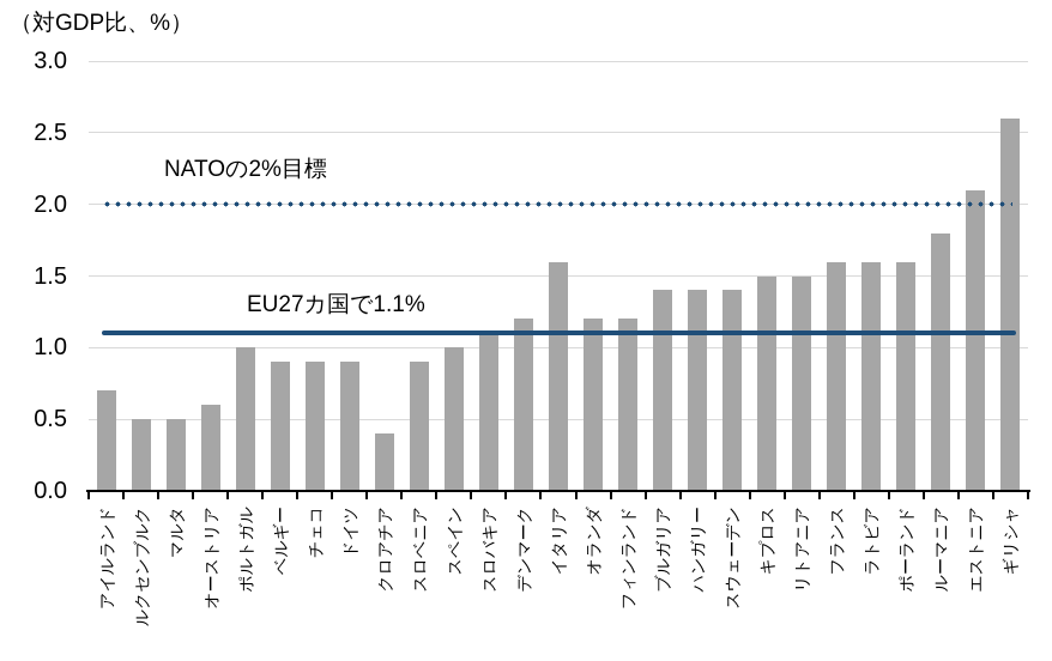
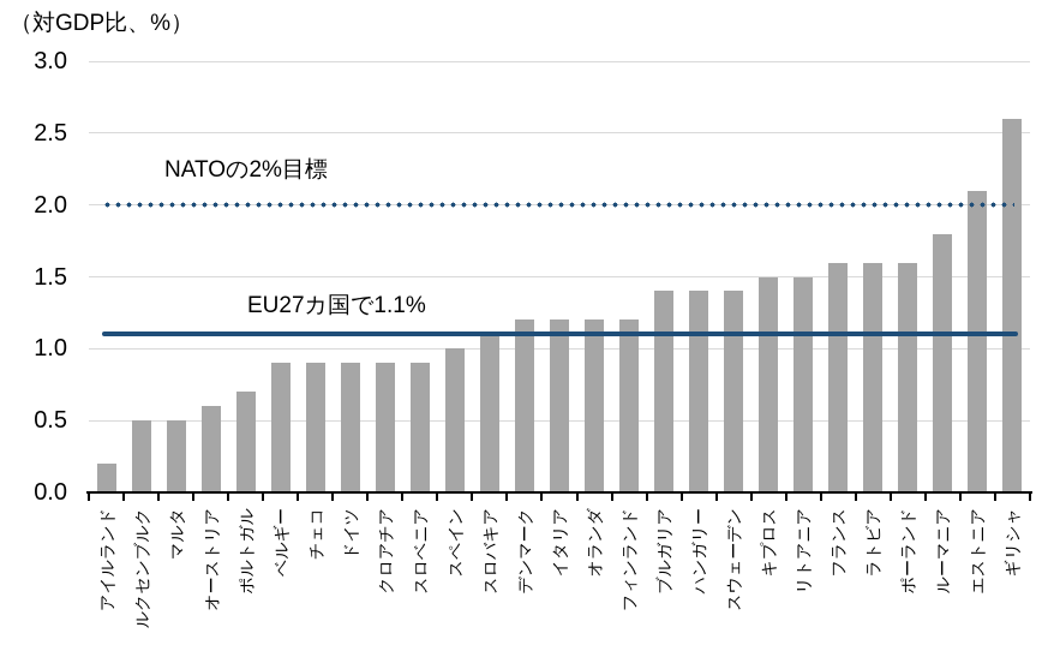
アイルランド: 0.7 -> 0.2
ポルトガル: 1.0 -> 0.7
クロアチア: 0.4 -> 0.9
イタリア: 1.6 -> 1.2
